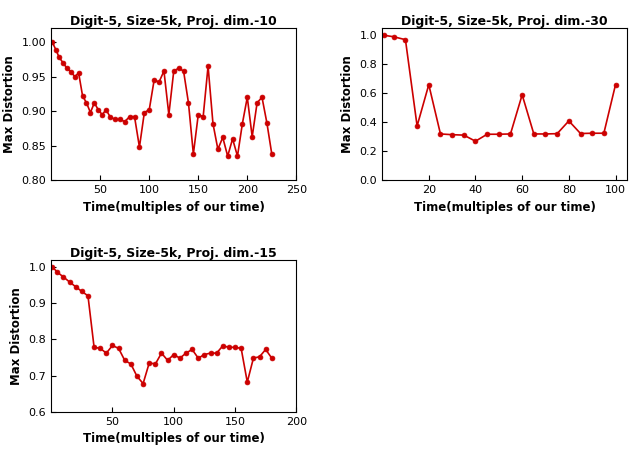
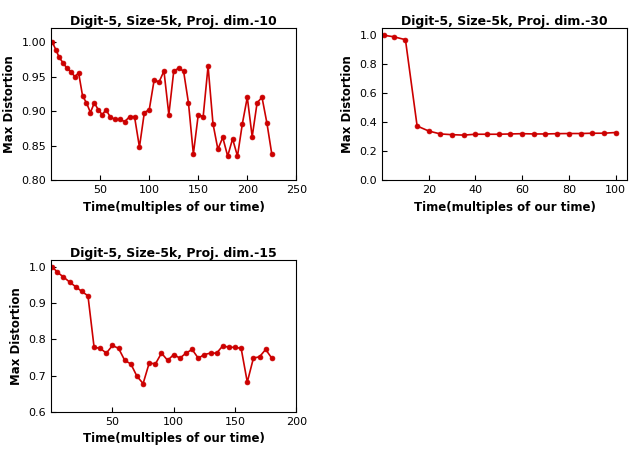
Digit-5, Size-5k, Proj. dim.-30/20: 0.66 -> 0.34
Digit-5, Size-5k, Proj. dim.-30/40: 0.27 -> 0.32
Digit-5, Size-5k, Proj. dim.-30/60: 0.59 -> 0.32
Digit-5, Size-5k, Proj. dim.-30/80: 0.41 -> 0.32
Digit-5, Size-5k, Proj. dim.-30/100: 0.66 -> 0.33
